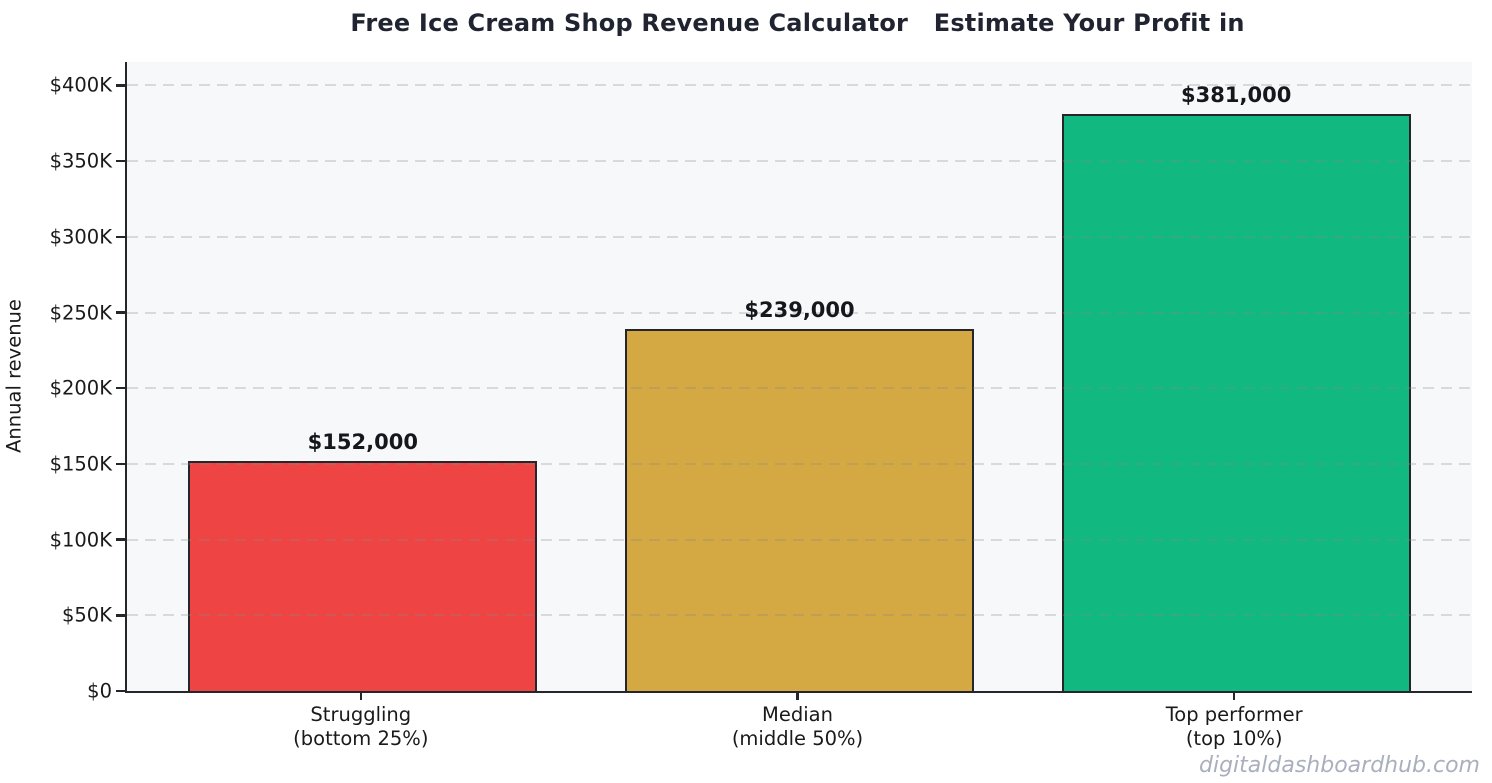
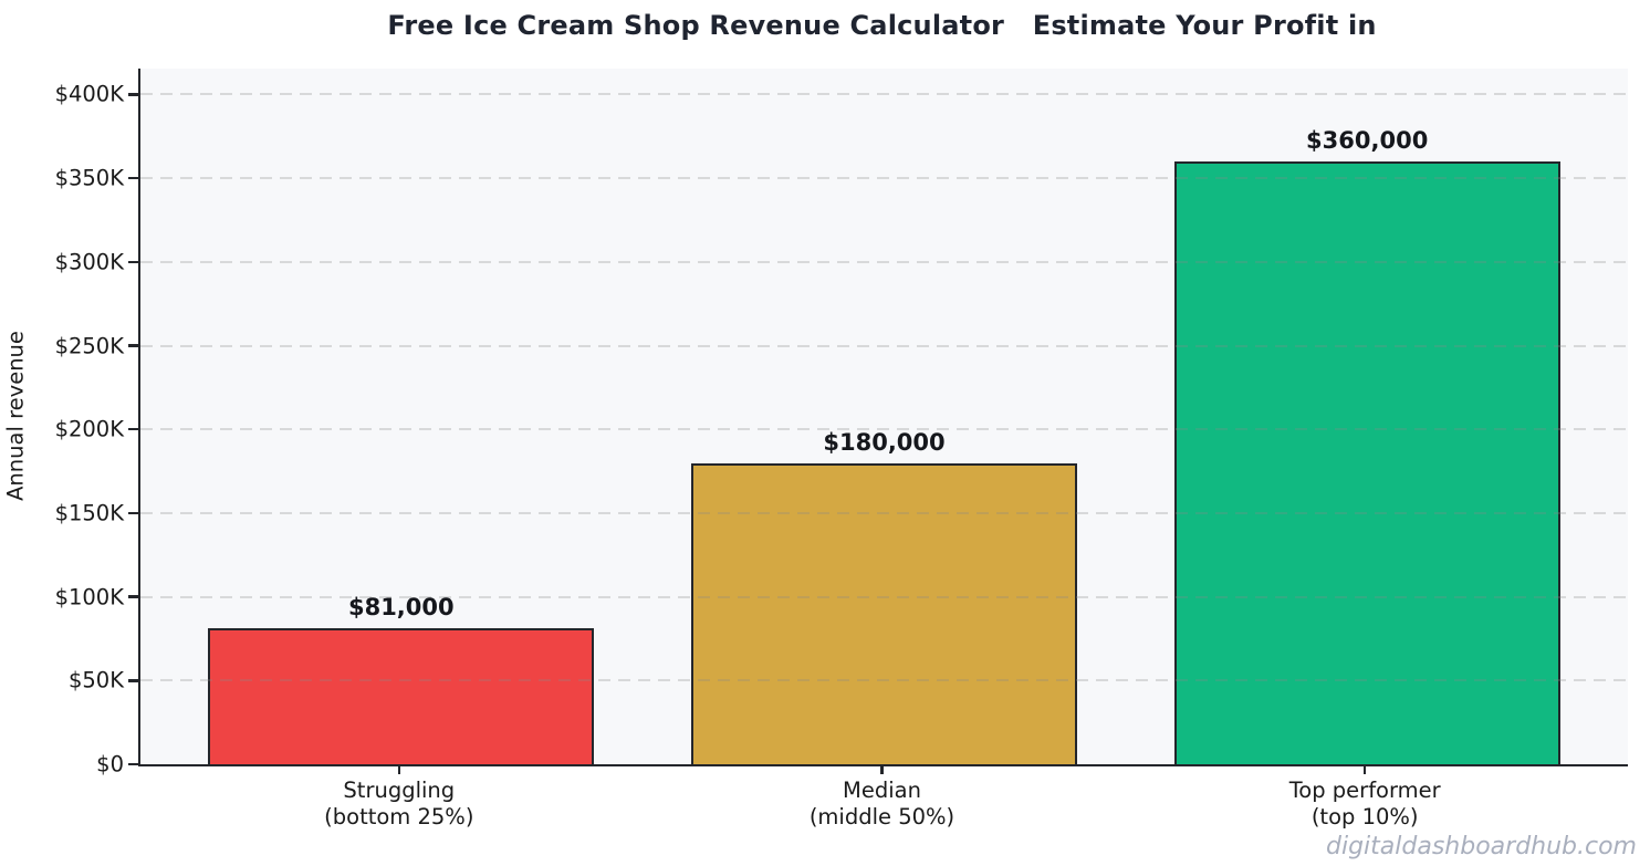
Struggling (bottom 25%): $152,000 -> $81,000
Median (middle 50%): $239,000 -> $180,000
Top performer (top 10%): $381,000 -> $360,000
